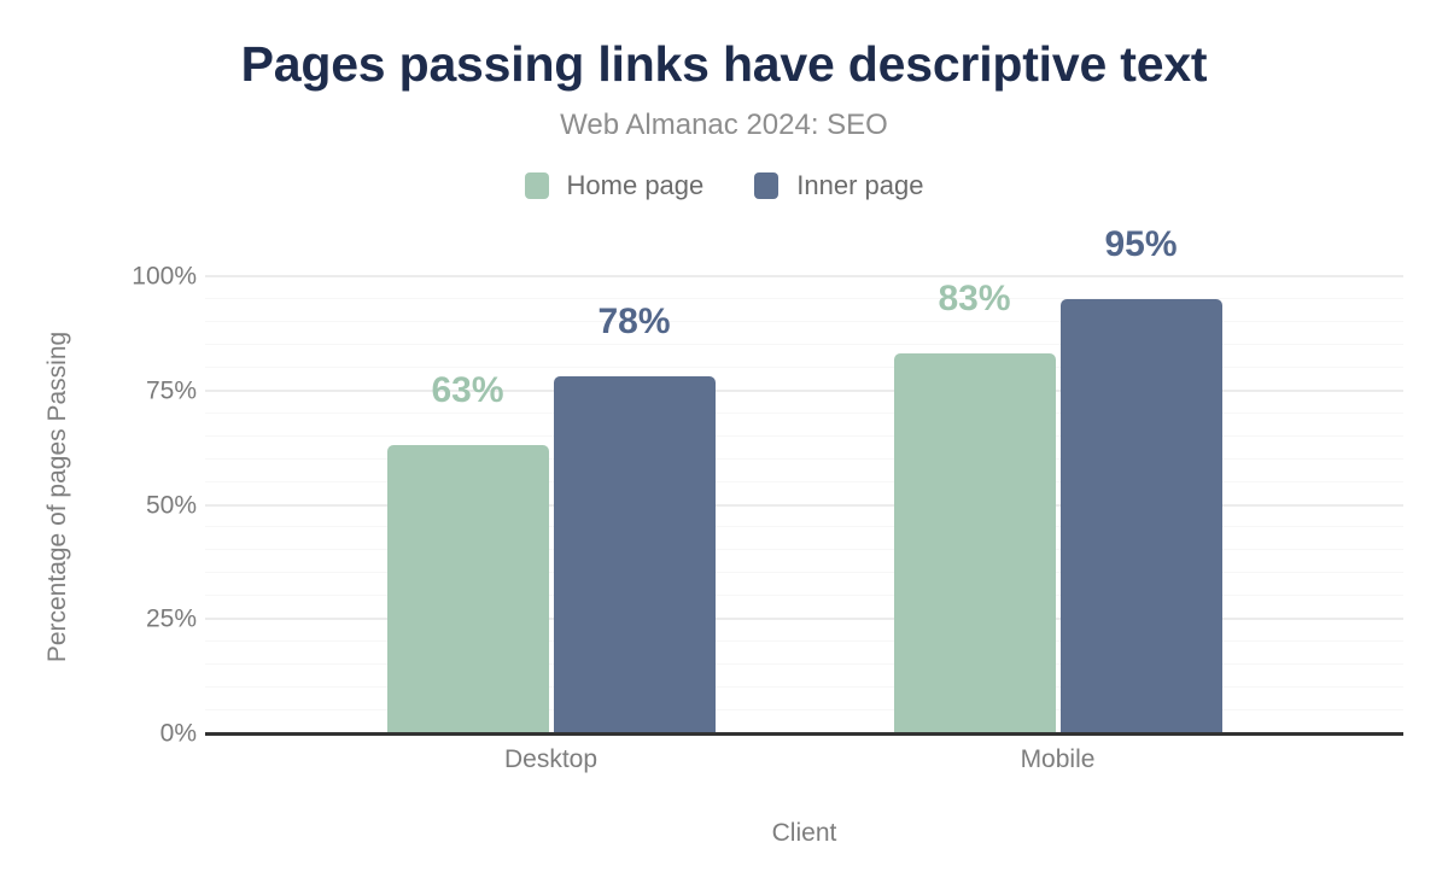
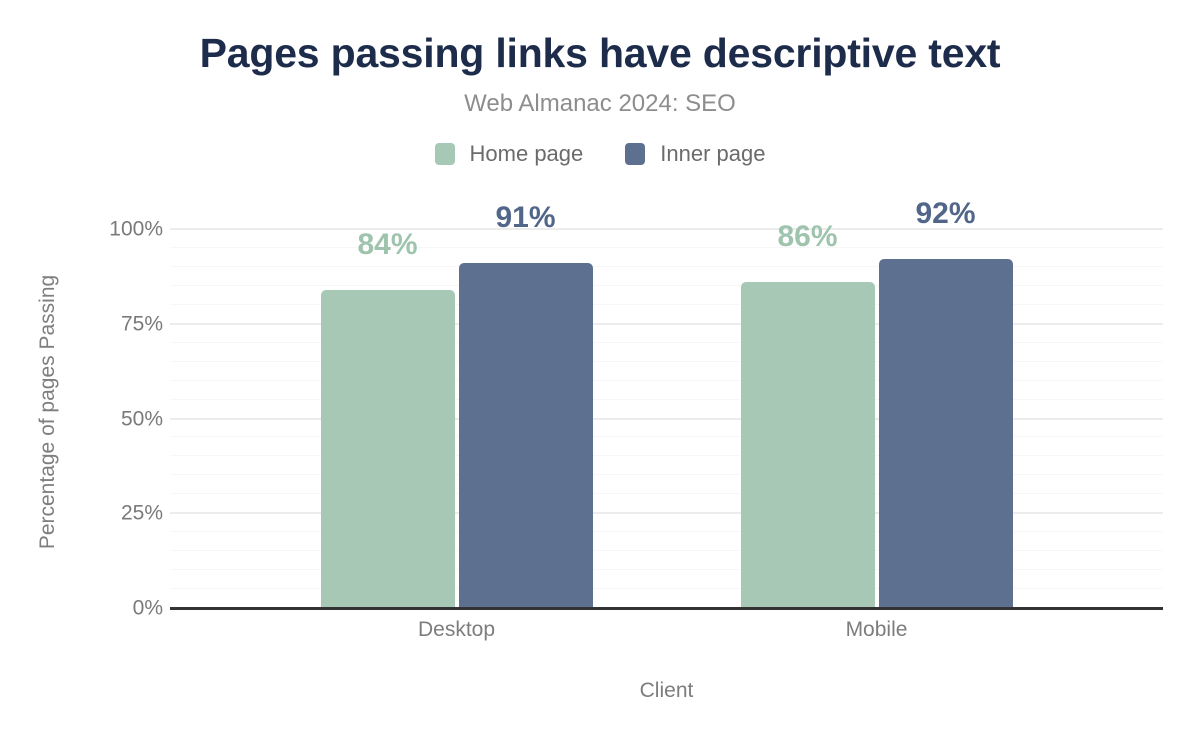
Home page/Desktop: 63% -> 84%
Inner page/Desktop: 78% -> 91%
Home page/Mobile: 83% -> 86%
Inner page/Mobile: 95% -> 92%
